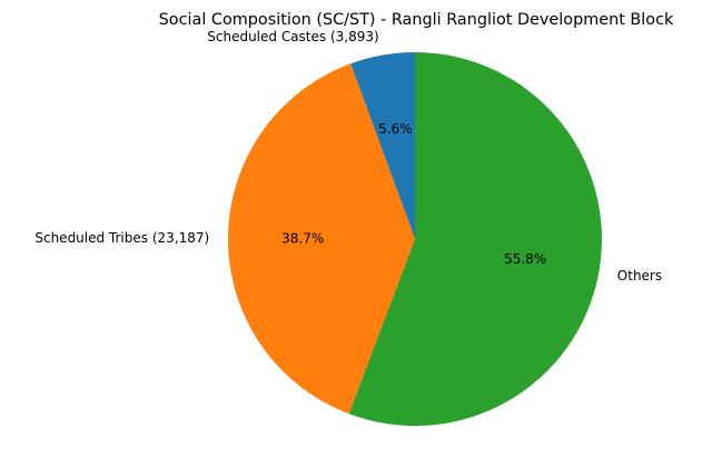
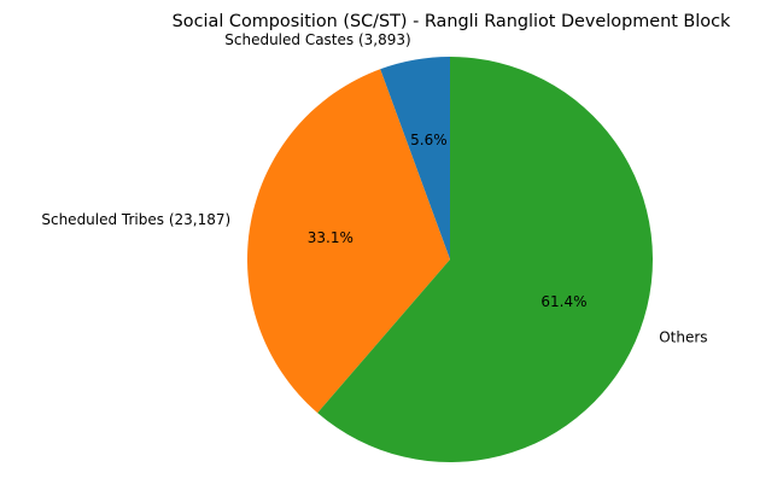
Scheduled Tribes (23,187): 38.7% -> 33.1%
Others: 55.8% -> 61.4%
